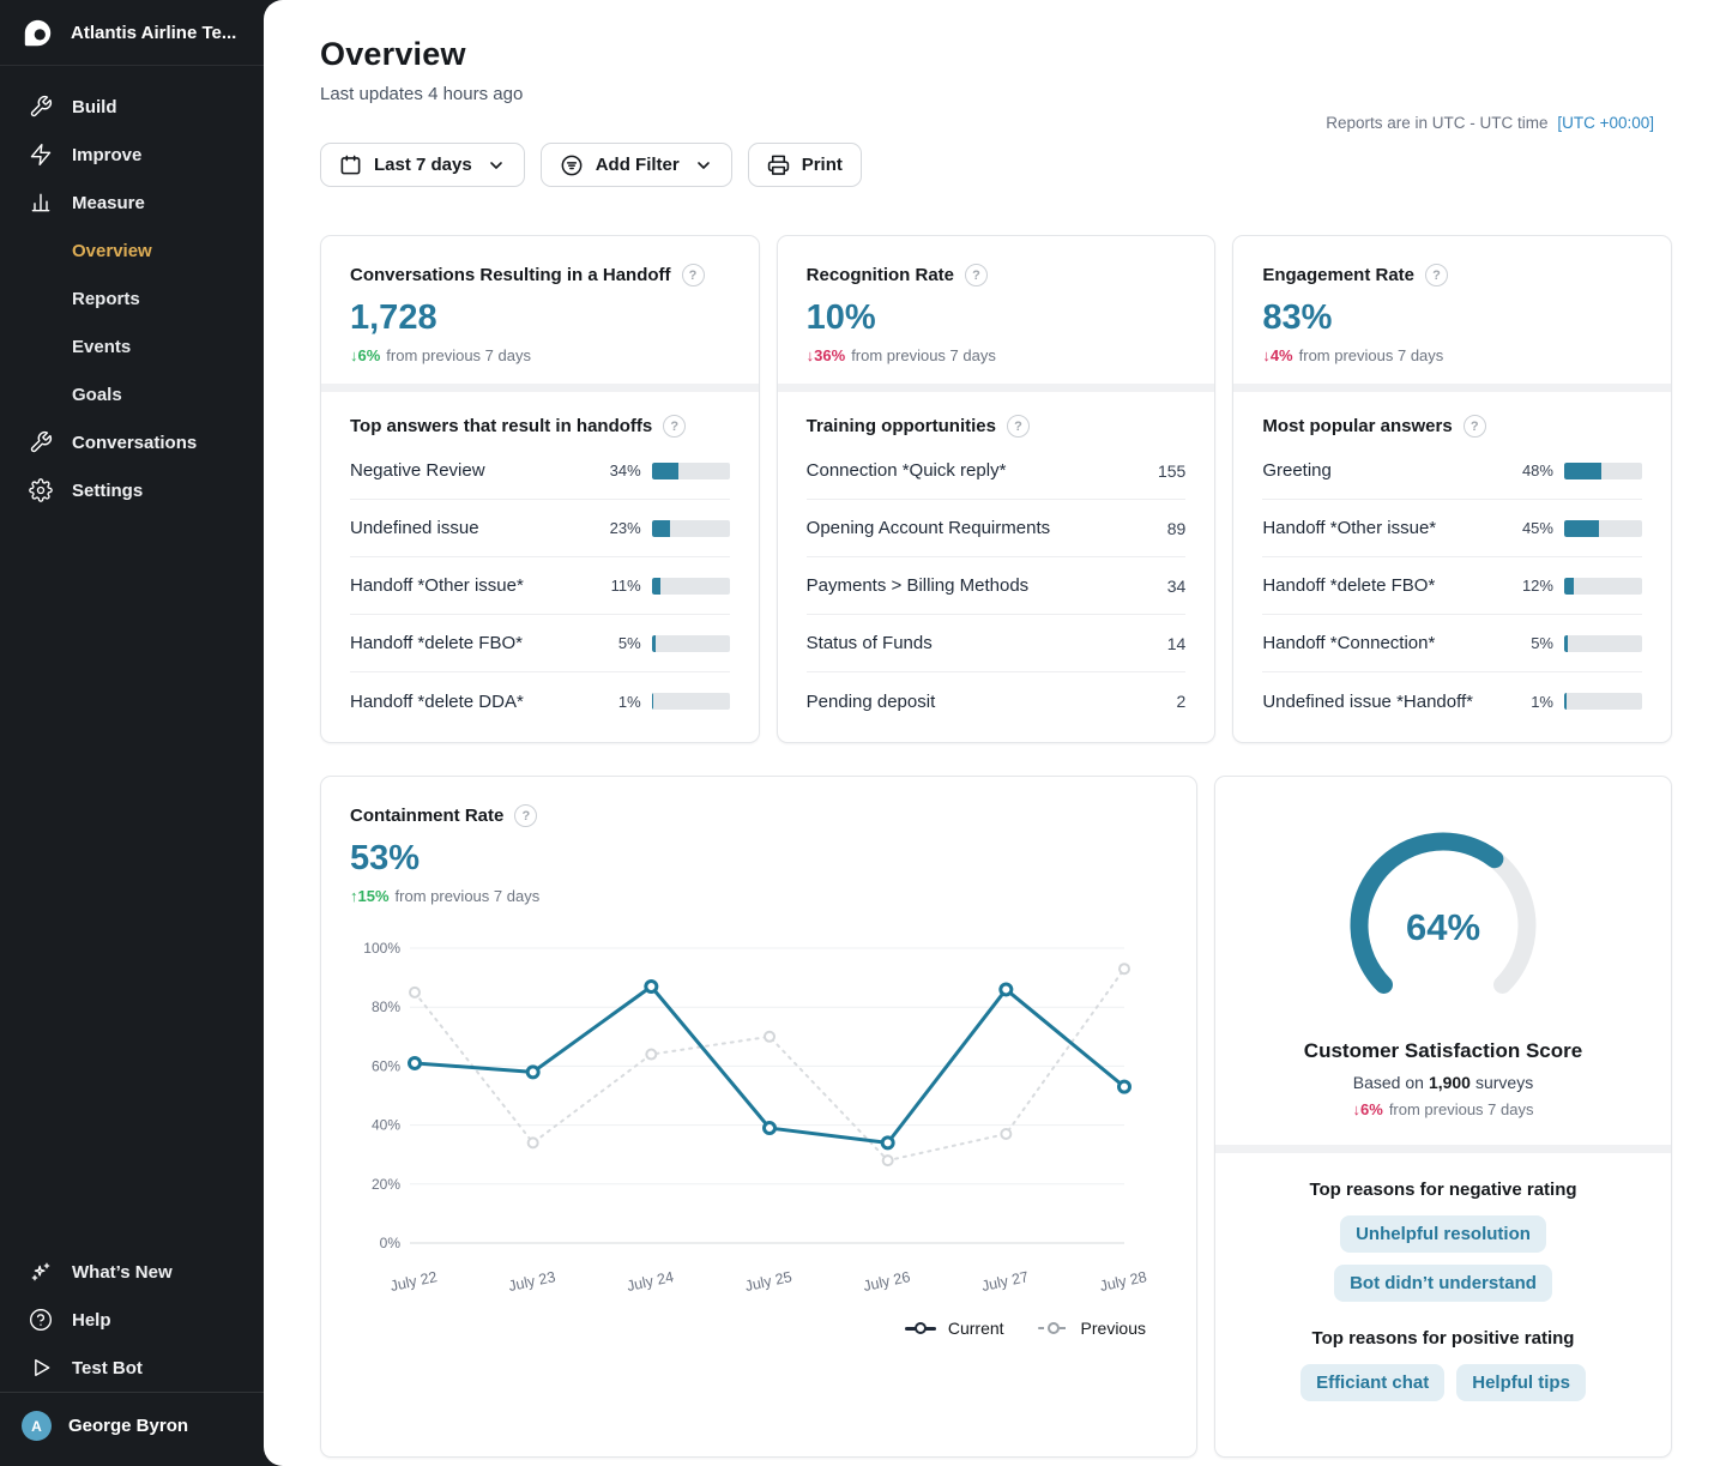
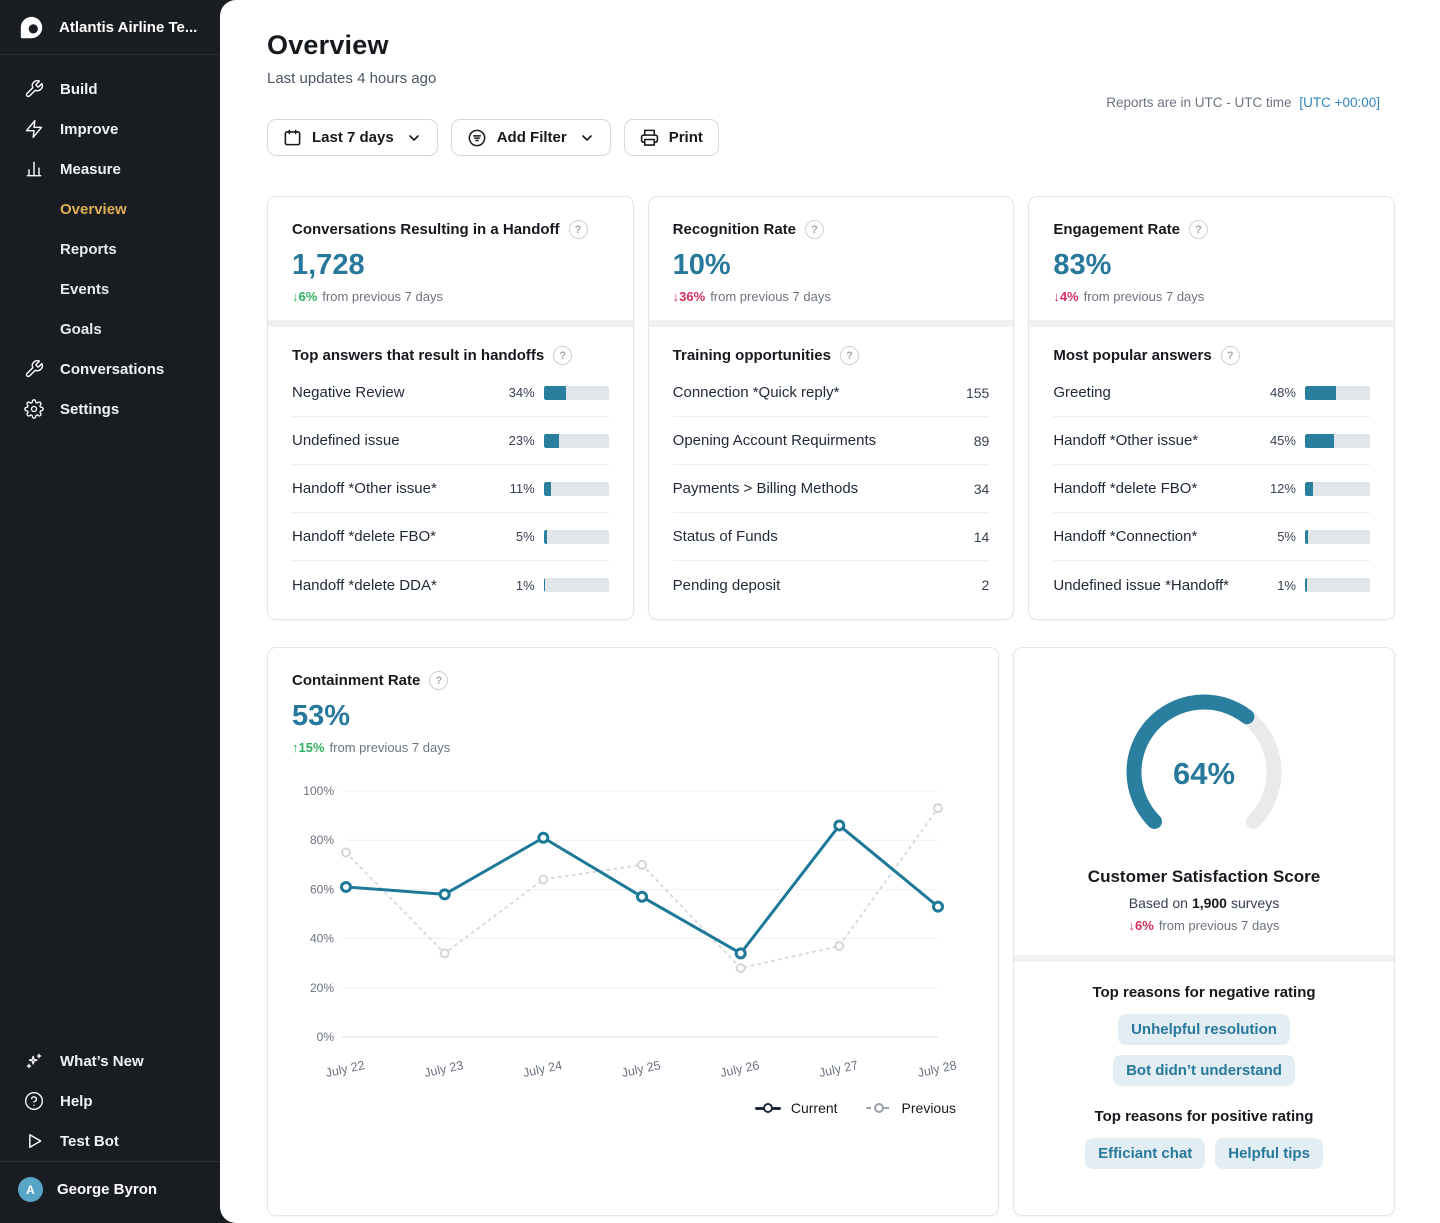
Previous/July 22: 85% -> 75%
Current/July 24: 87% -> 81%
Current/July 25: 39% -> 57%
